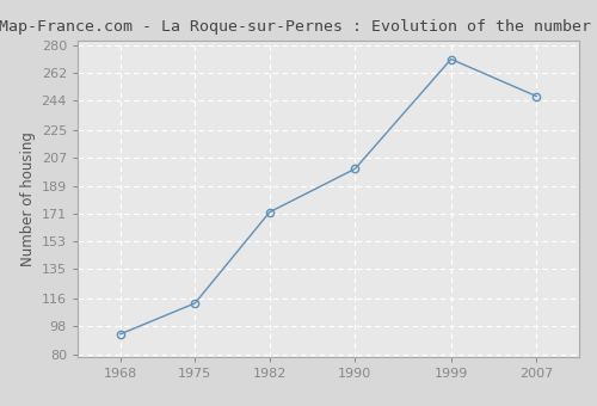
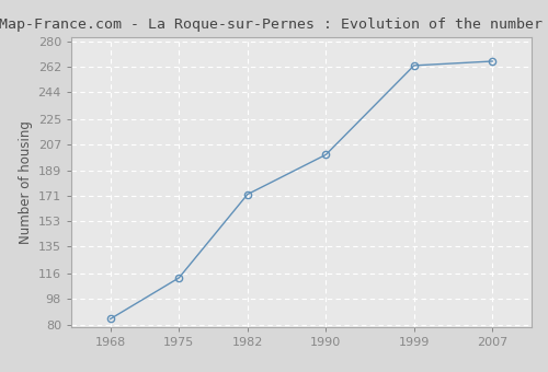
1968: 93 -> 84
1999: 271 -> 263
2007: 247 -> 266
